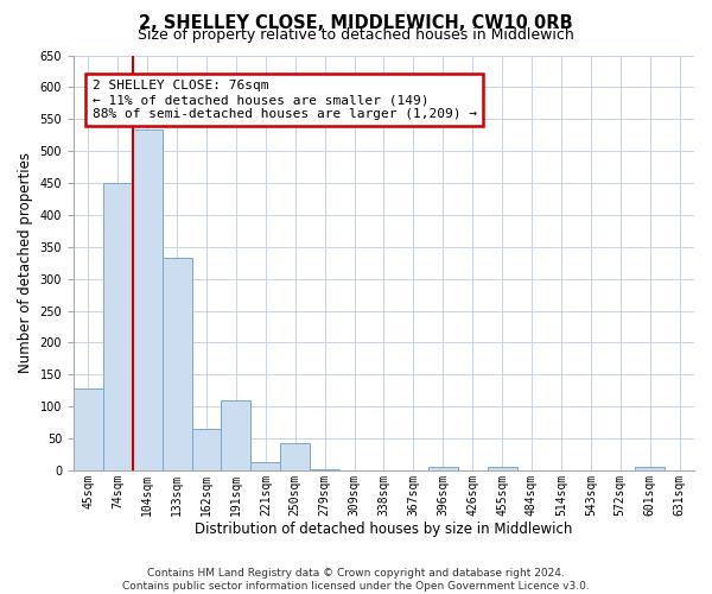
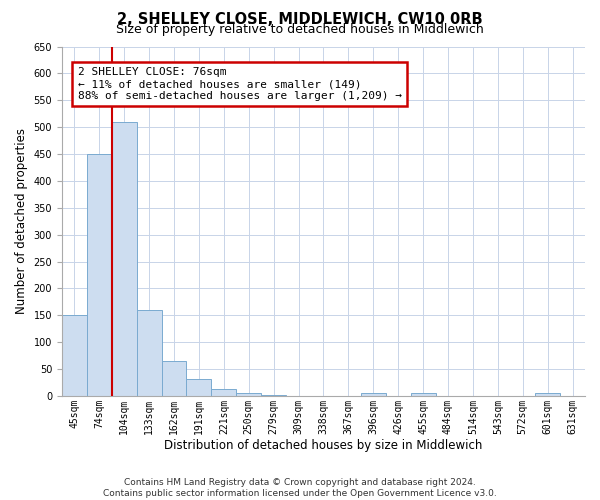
45sqm: 128 -> 150
104sqm: 534 -> 510
133sqm: 332 -> 160
191sqm: 110 -> 32
250sqm: 42 -> 5
